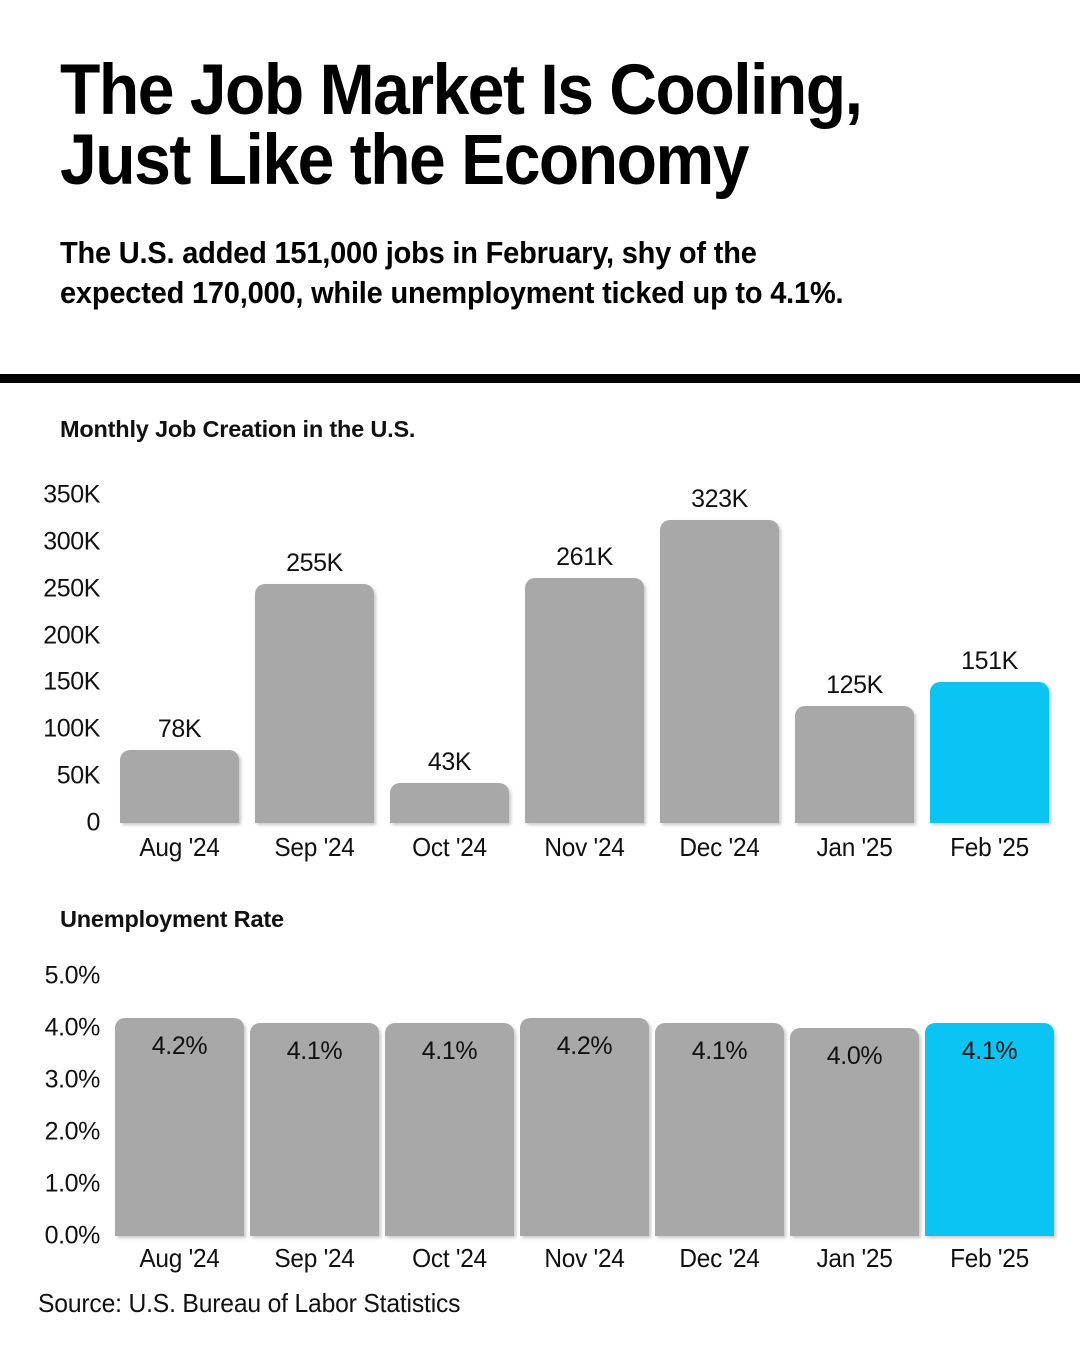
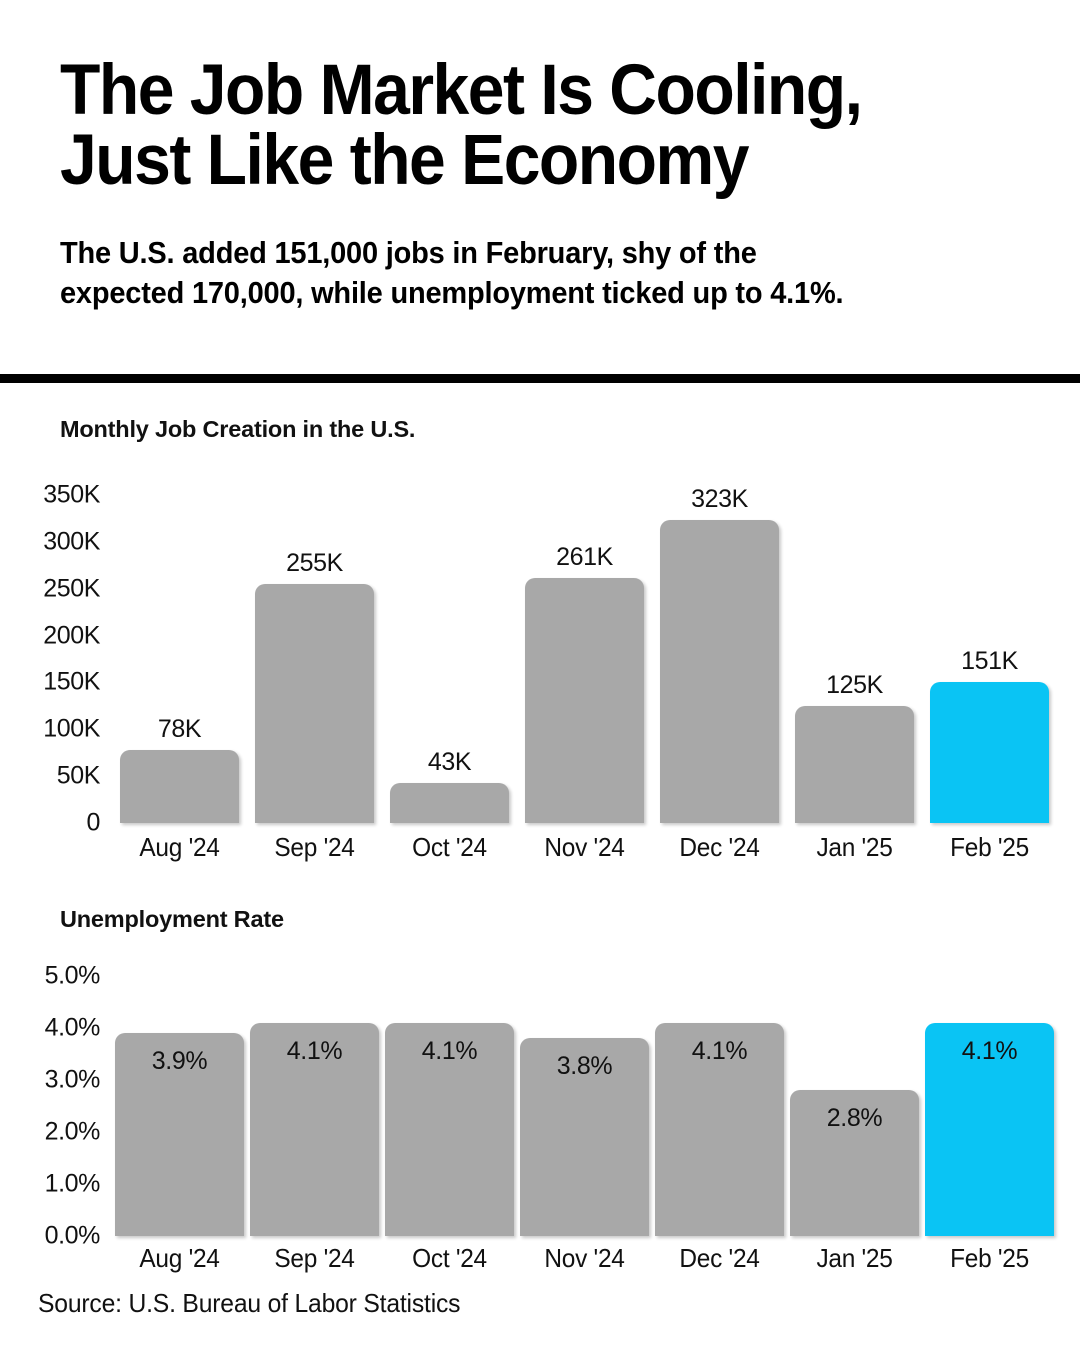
Unemployment Rate/Aug '24: 4.2% -> 3.9%
Unemployment Rate/Nov '24: 4.2% -> 3.8%
Unemployment Rate/Jan '25: 4.0% -> 2.8%
